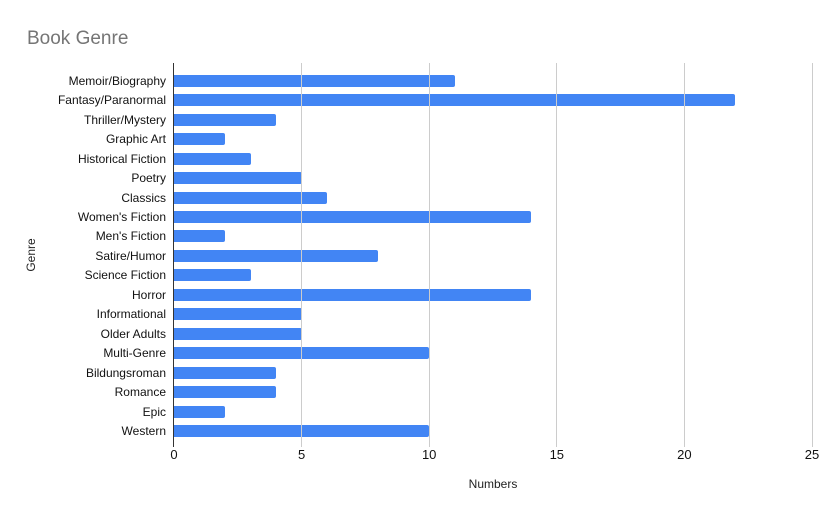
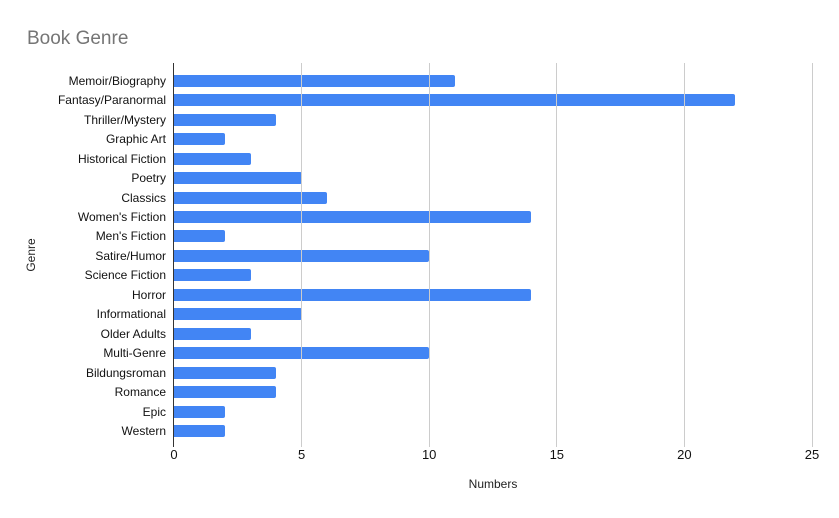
Satire/Humor: 8 -> 10
Older Adults: 5 -> 3
Western: 10 -> 2
